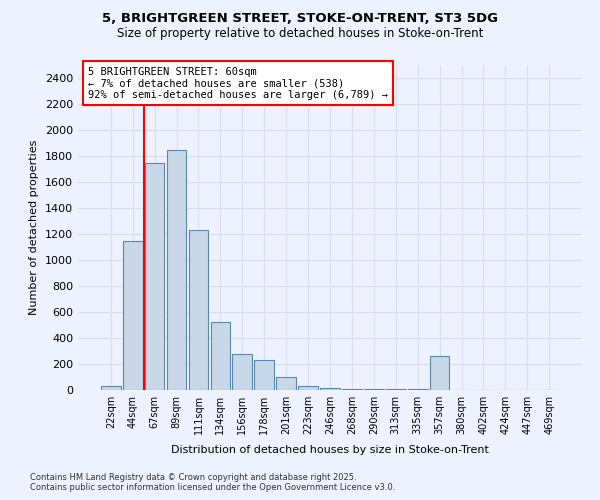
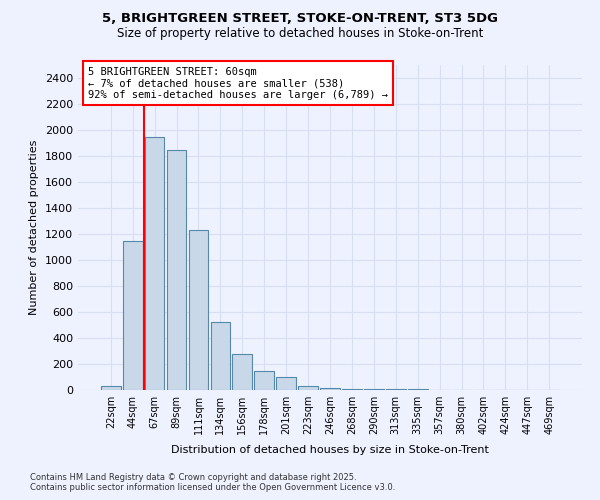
67sqm: 1750 -> 1950
178sqm: 230 -> 150
357sqm: 260 -> 0
